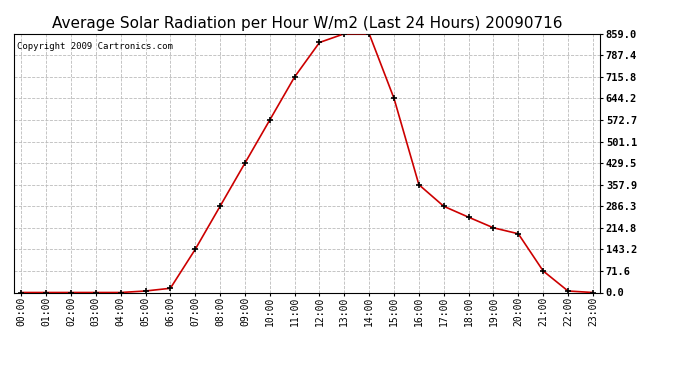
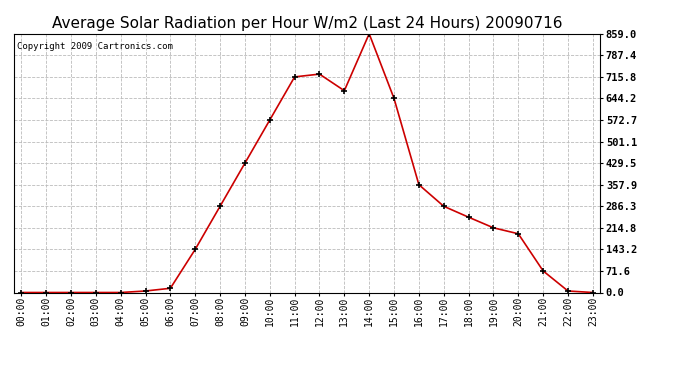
12:00: 830 -> 725
13:00: 859 -> 670
